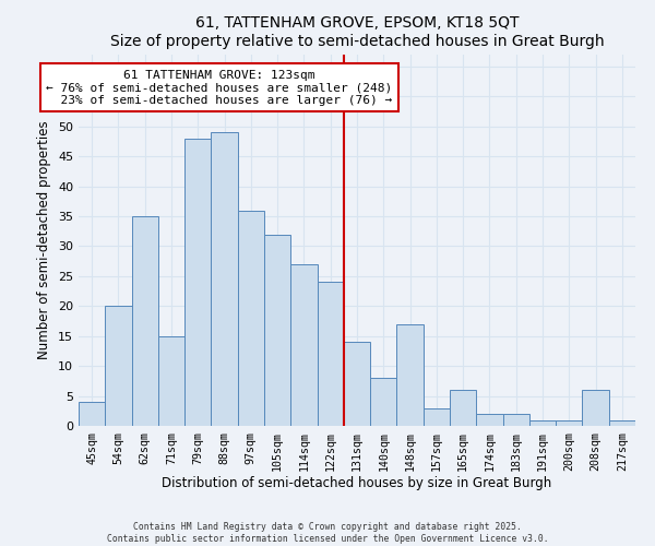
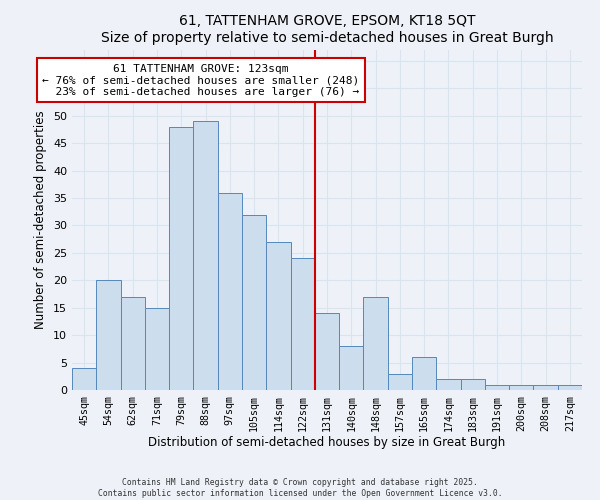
62sqm: 35 -> 17
208sqm: 6 -> 1
